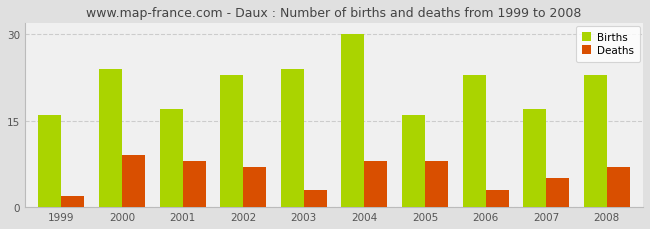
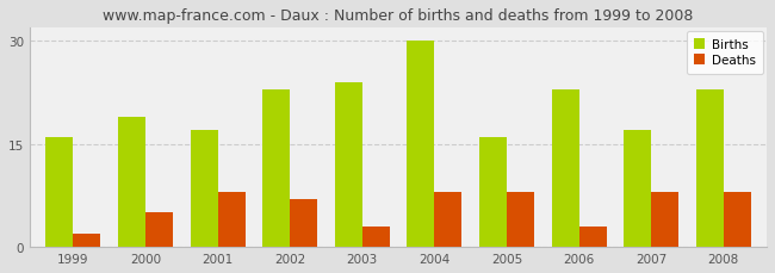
Births/2000: 24 -> 19
Deaths/2000: 9 -> 5
Deaths/2007: 5 -> 8
Deaths/2008: 7 -> 8
